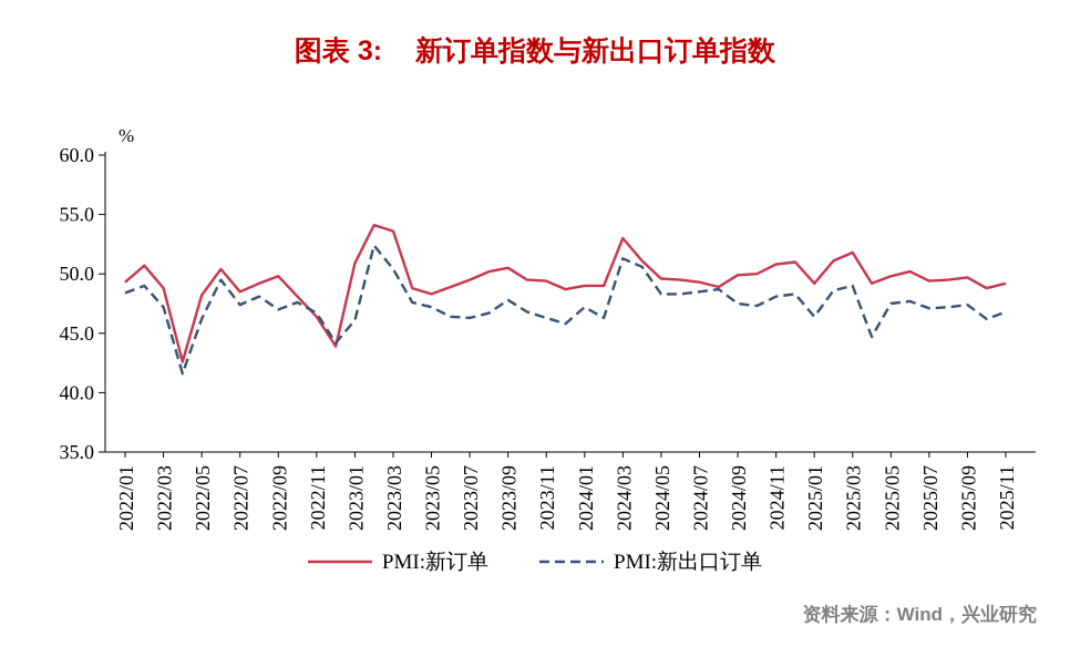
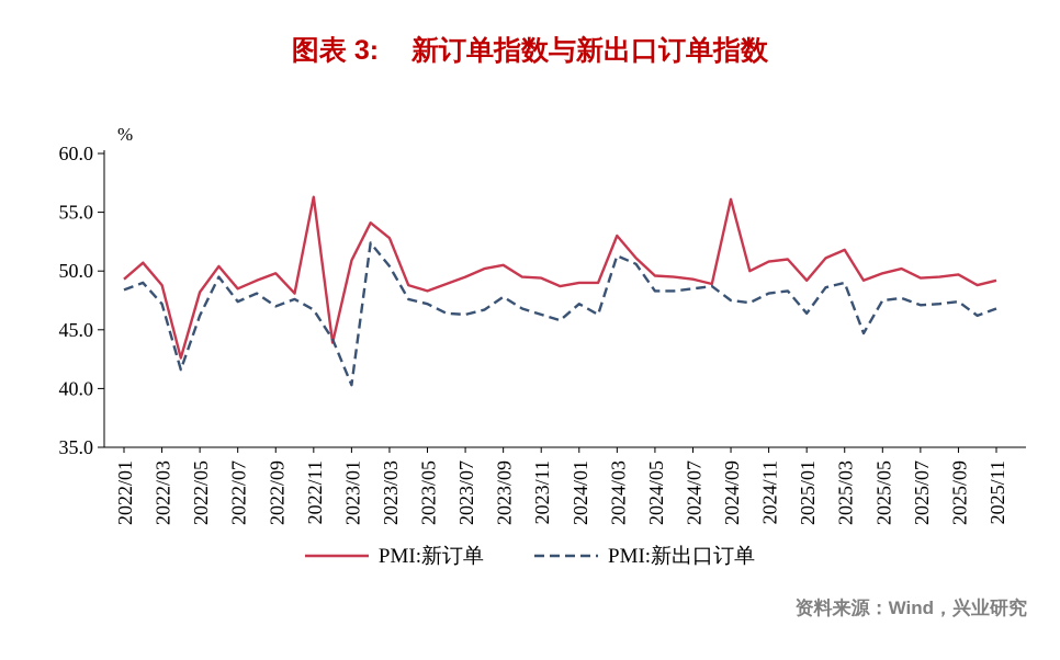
PMI:新订单/2022/11: 46.4 -> 56.3
PMI:新出口订单/2023/01: 46.1 -> 40.3
PMI:新订单/2023/03: 53.6 -> 52.8
PMI:新订单/2024/09: 49.9 -> 56.1
